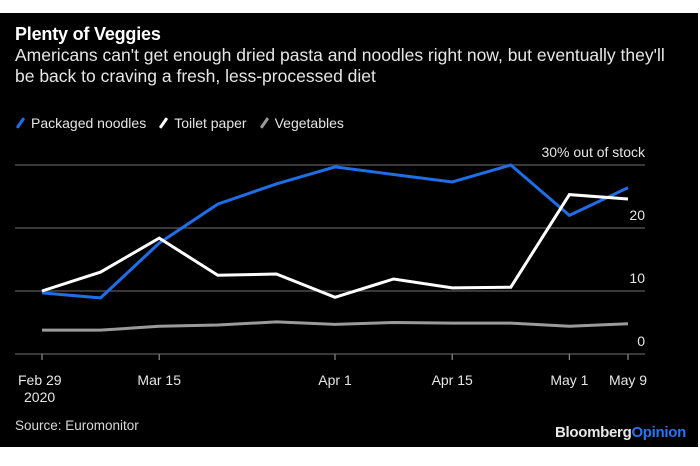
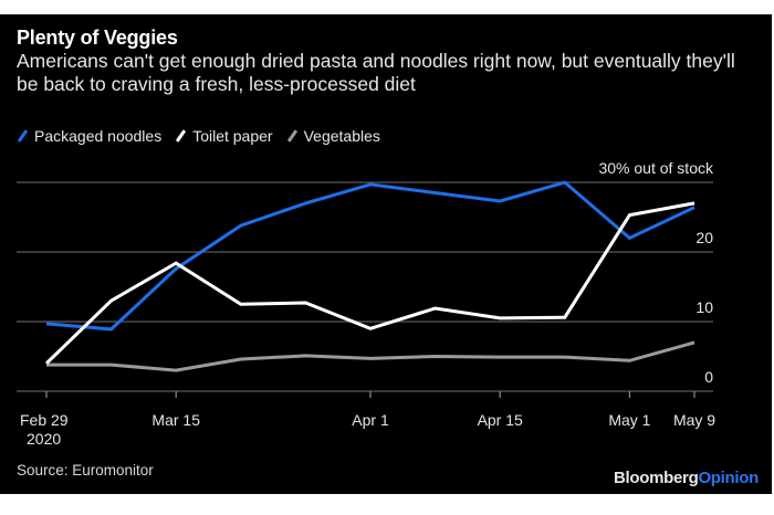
Toilet paper/Feb 29: 10 -> 4
Vegetables/Mar 15: 4 -> 3
Toilet paper/May 9: 25 -> 27
Vegetables/May 9: 5 -> 7
